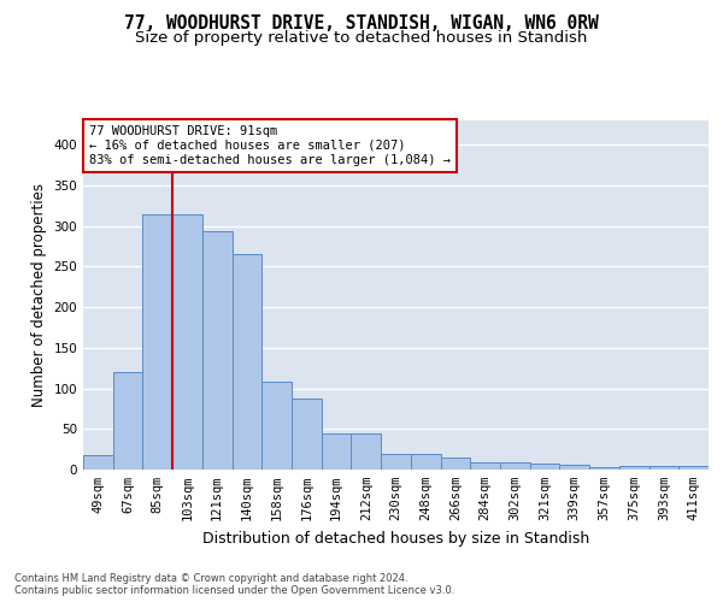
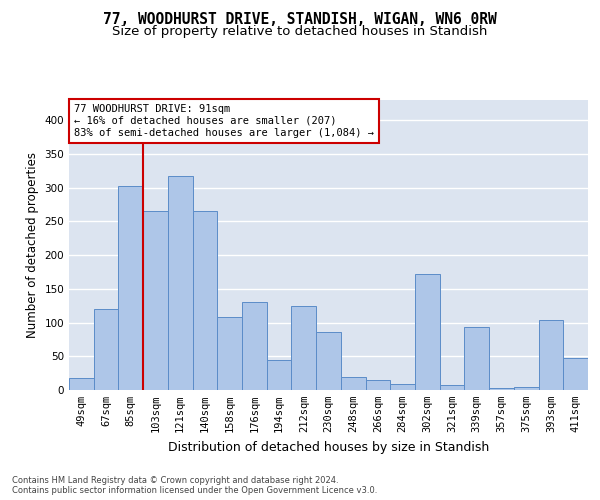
85sqm: 315 -> 302
103sqm: 315 -> 266
121sqm: 293 -> 318
176sqm: 88 -> 130
212sqm: 44 -> 124
230sqm: 20 -> 86
302sqm: 9 -> 172
339sqm: 6 -> 94
393sqm: 5 -> 104
411sqm: 4 -> 48
